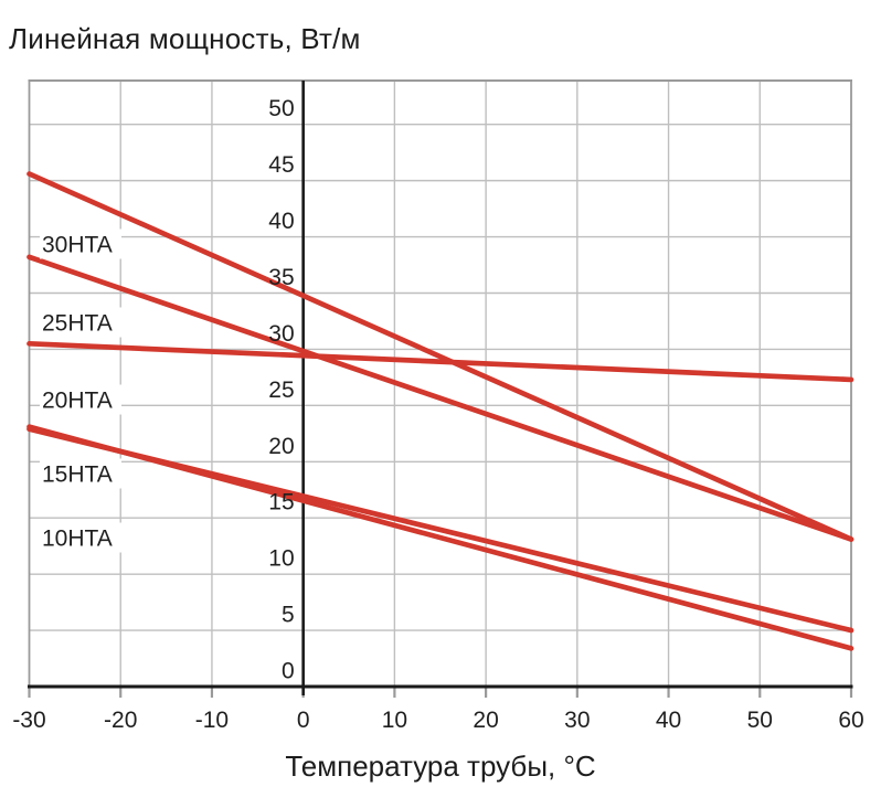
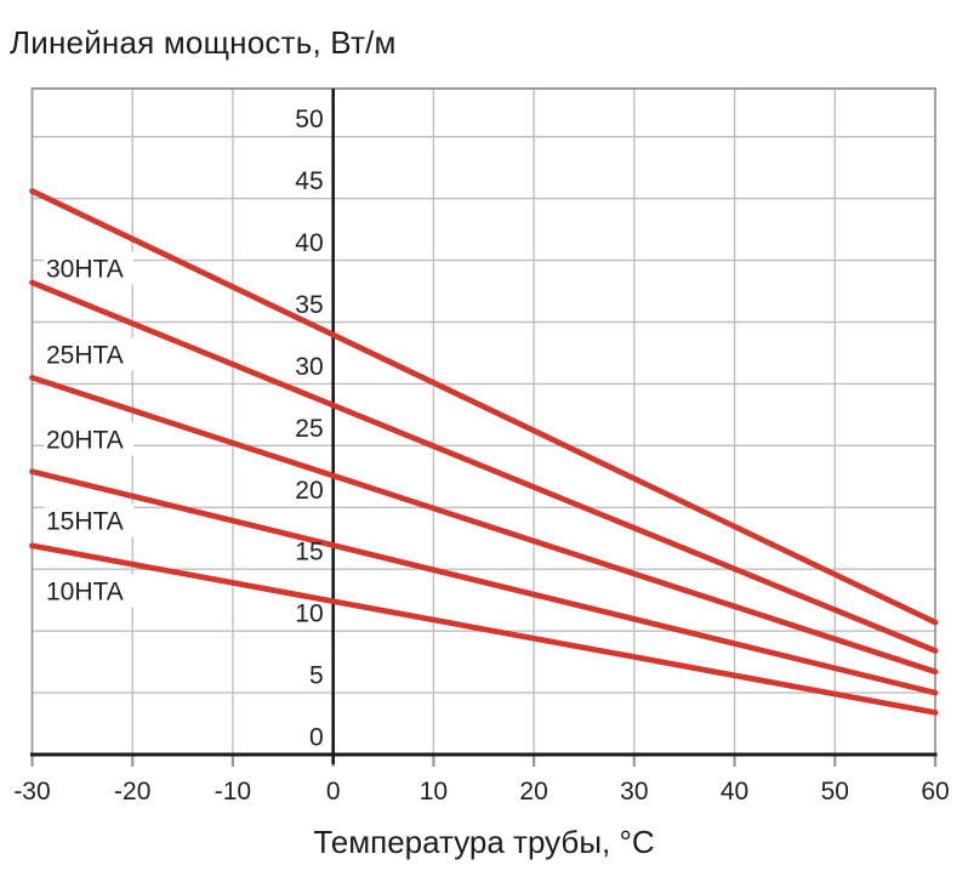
10HTA/-30: 23.1 -> 16.9
30HTA/60: 13.1 -> 10.7
25HTA/60: 13.1 -> 8.4
20HTA/60: 27.3 -> 6.7
